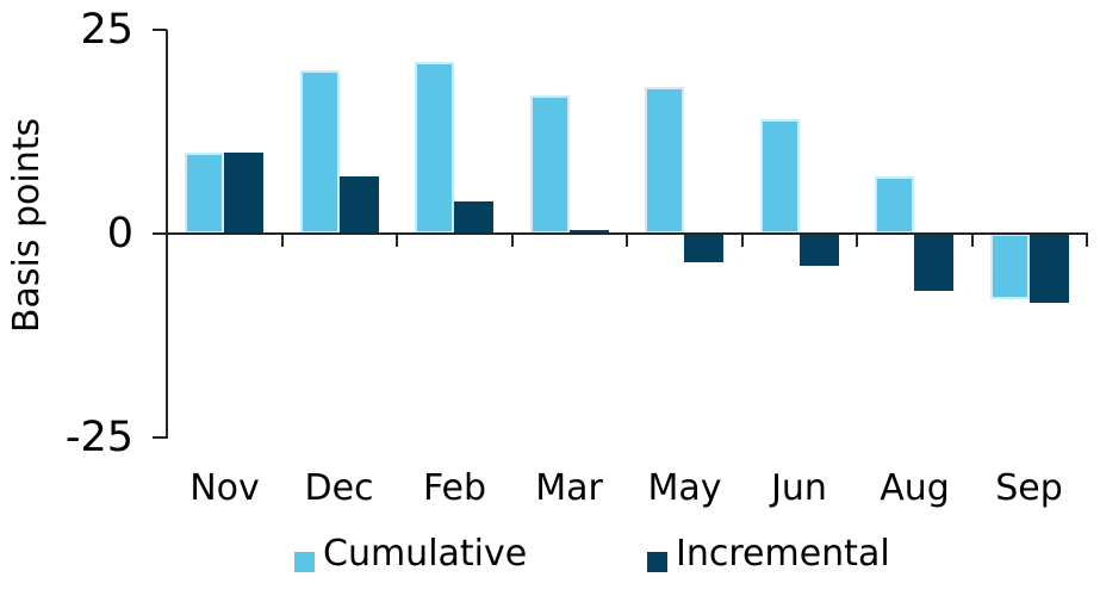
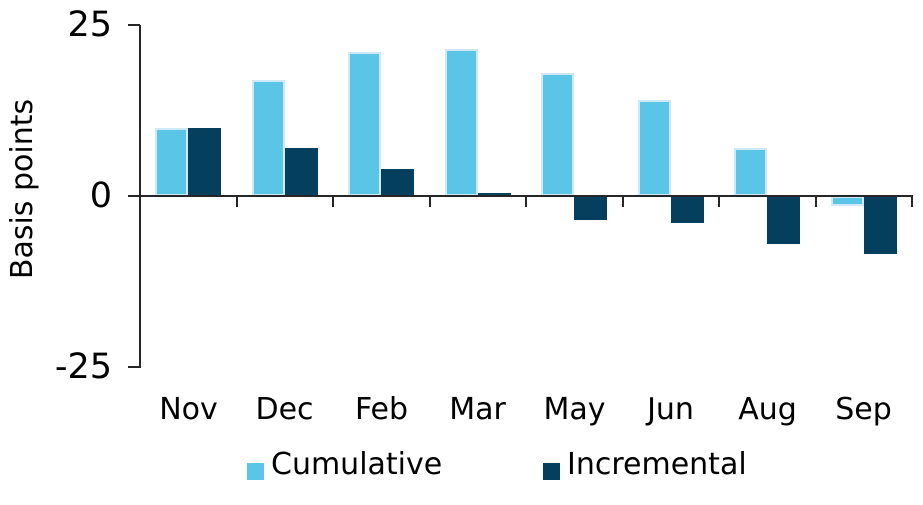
Cumulative/Dec: 20 -> 17
Cumulative/Mar: 17 -> 22
Cumulative/Sep: -8 -> -2
